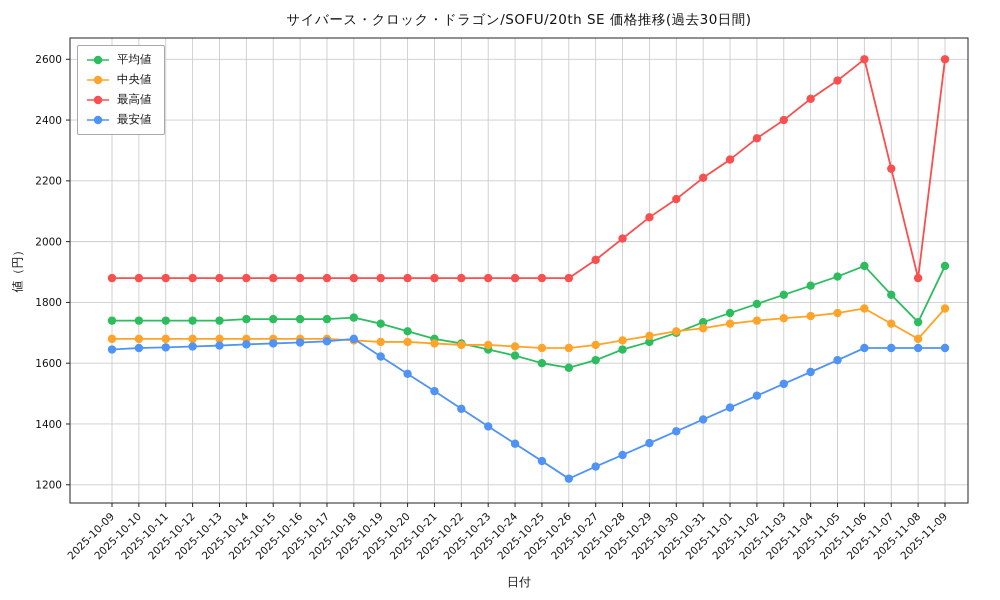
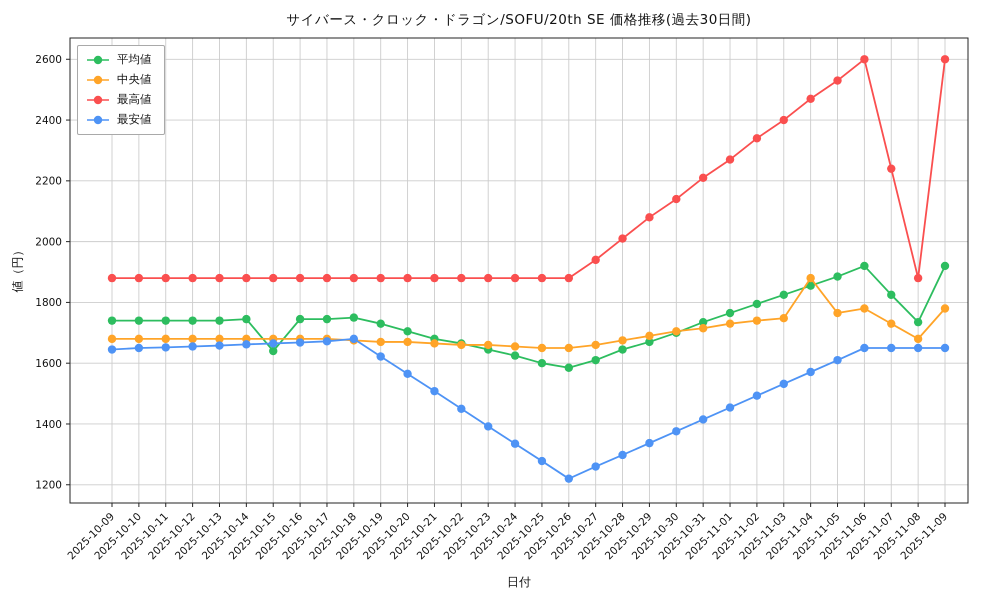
平均値/2025-10-15: 1740 -> 1640
中央値/2025-11-04: 1760 -> 1880
